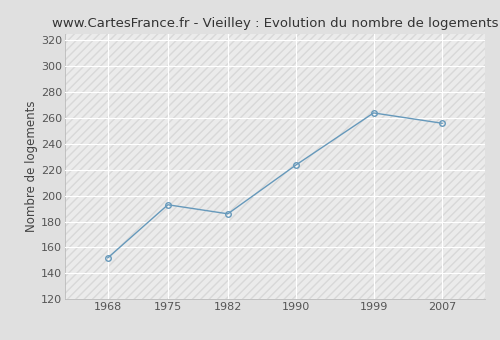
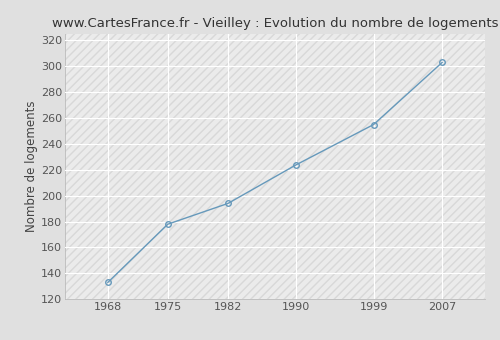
1968: 152 -> 133
1975: 193 -> 178
1982: 186 -> 194
1999: 264 -> 255
2007: 256 -> 303
